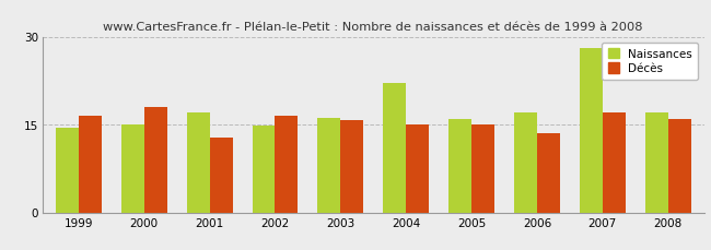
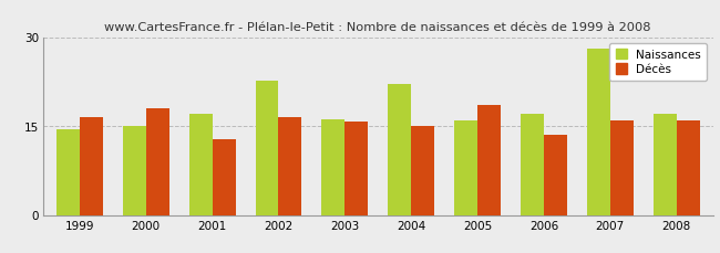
Naissances/2002: 14.8 -> 22.6
Décès/2005: 15.0 -> 18.6
Décès/2007: 17.0 -> 16.0
